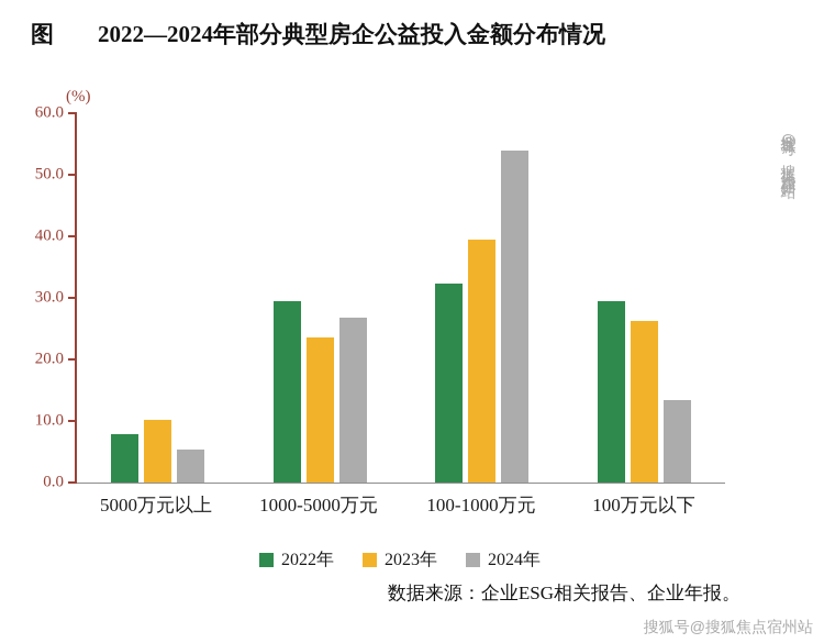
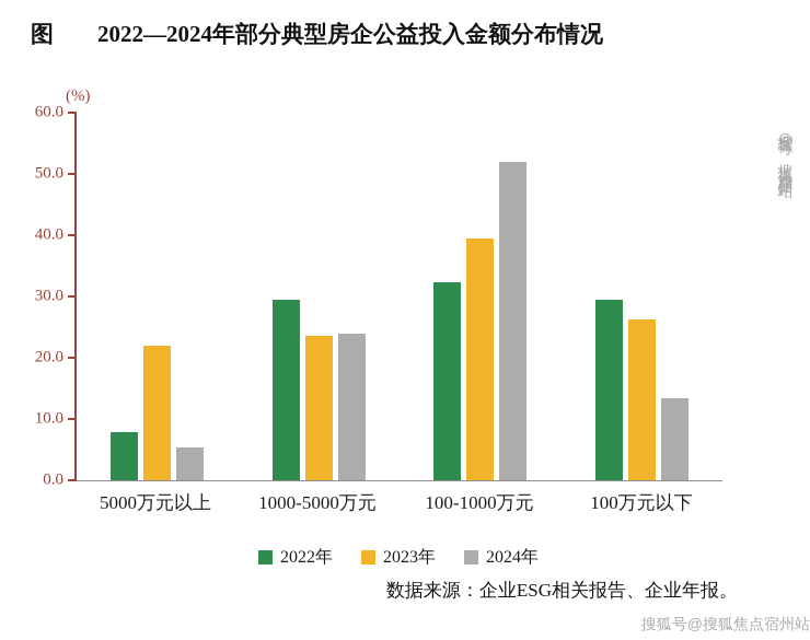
2023年/5000万元以上: 10 -> 22
2024年/1000-5000万元: 27 -> 24
2024年/100-1000万元: 54 -> 52
